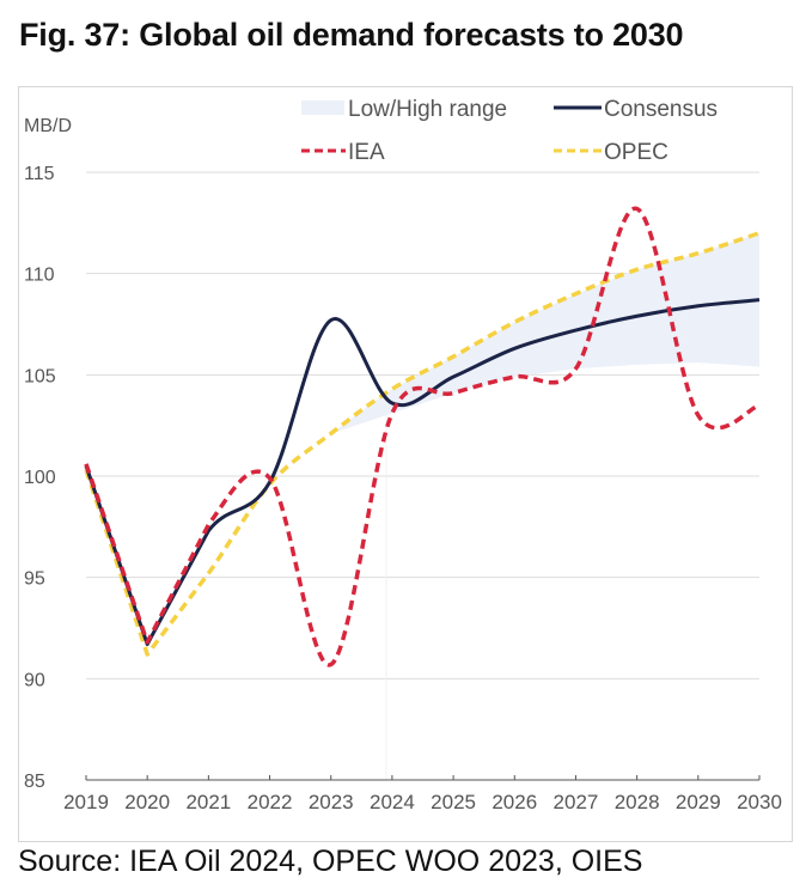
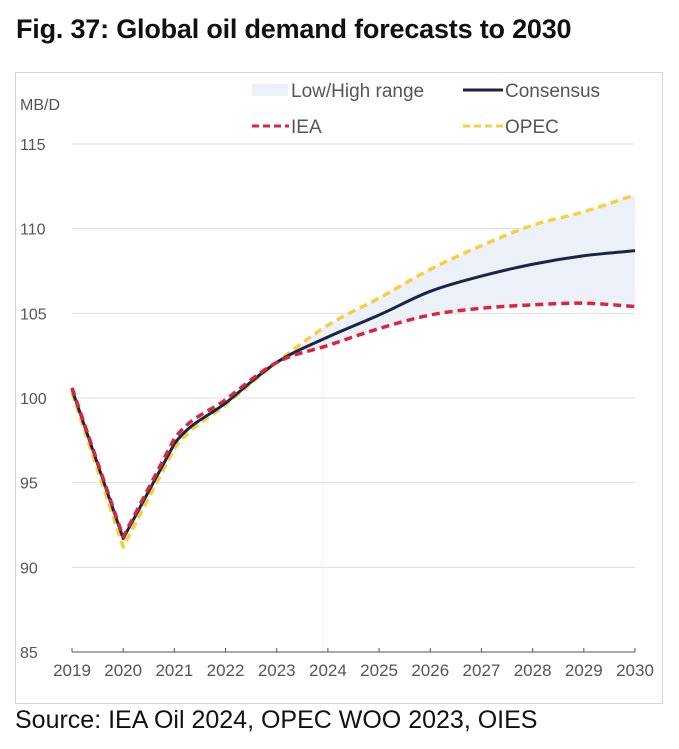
OPEC/2021: 95.2 -> 97.0
Consensus/2023: 107.7 -> 102.1
IEA/2023: 90.7 -> 102.1
IEA/2028: 113.2 -> 105.5
IEA/2029: 103.0 -> 105.6
IEA/2030: 103.5 -> 105.4
